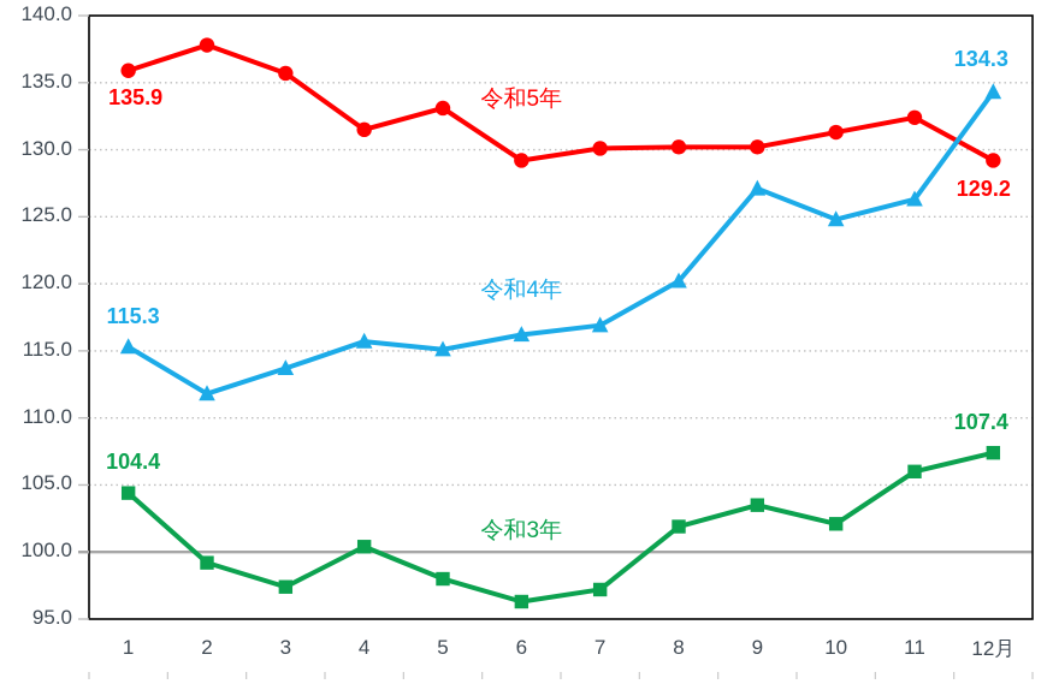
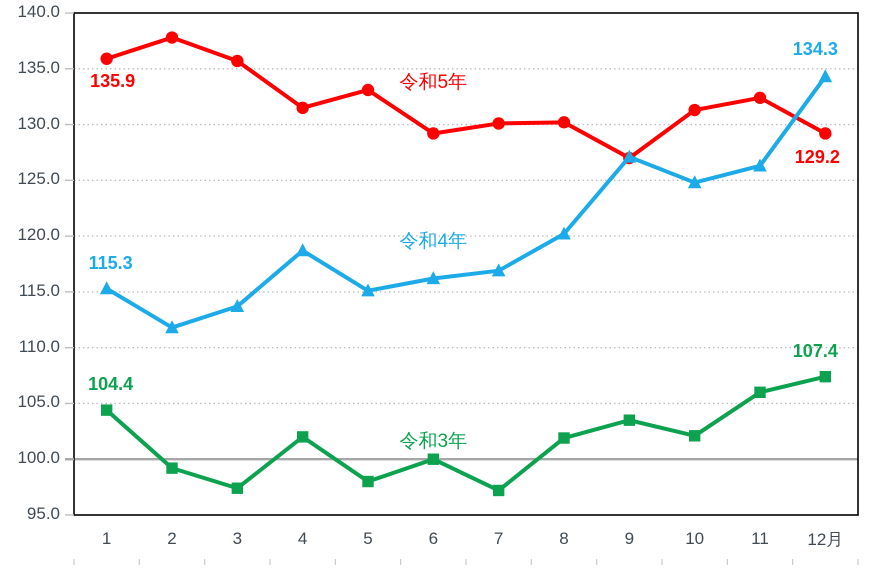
令和4年/4: 115.7 -> 118.7
令和3年/4: 100.4 -> 102.0
令和3年/6: 96.3 -> 100.0
令和5年/9: 130.2 -> 127.0
